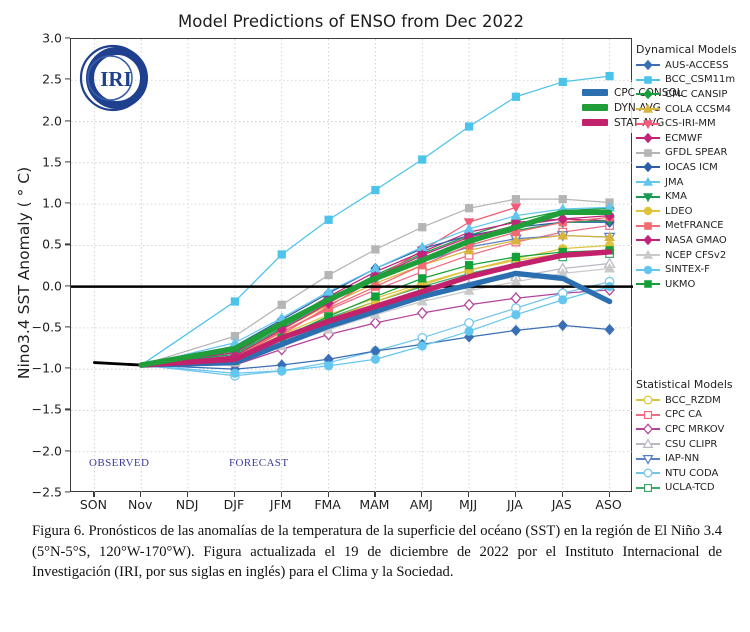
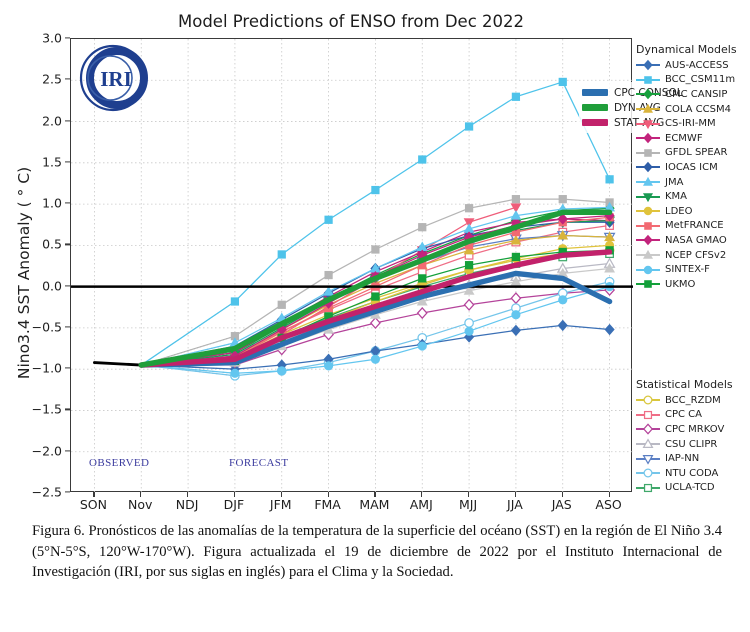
BCC_CSM11m/ASO: 2.5 -> 1.3
